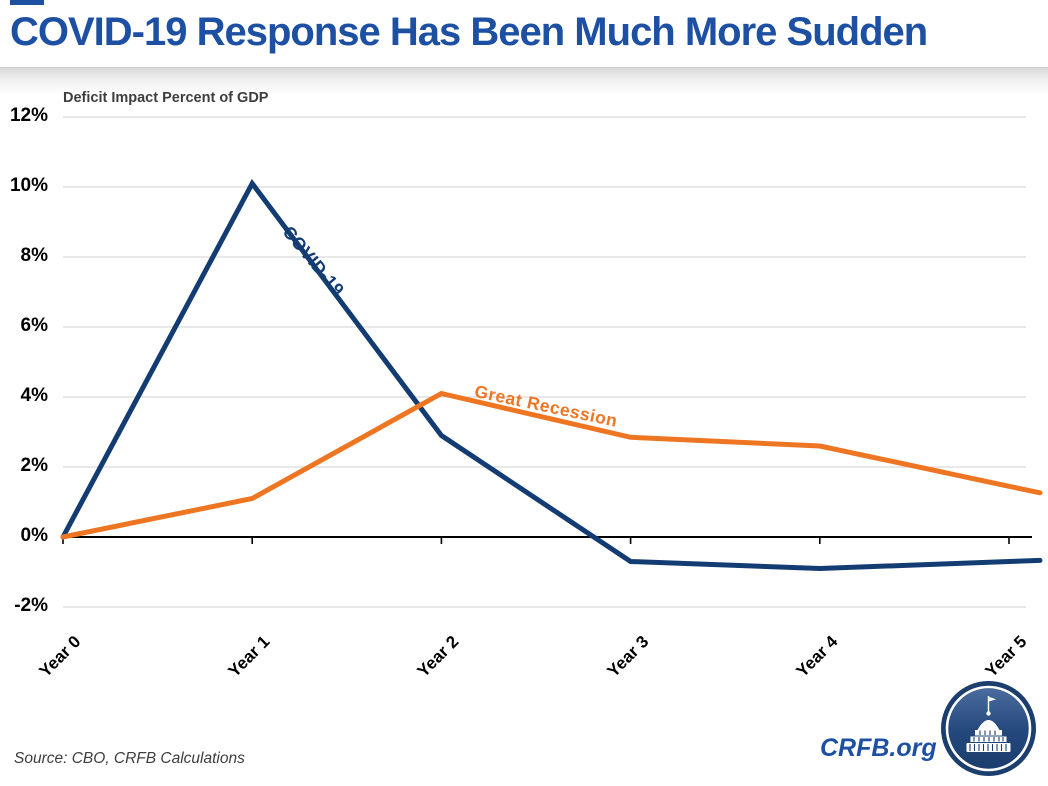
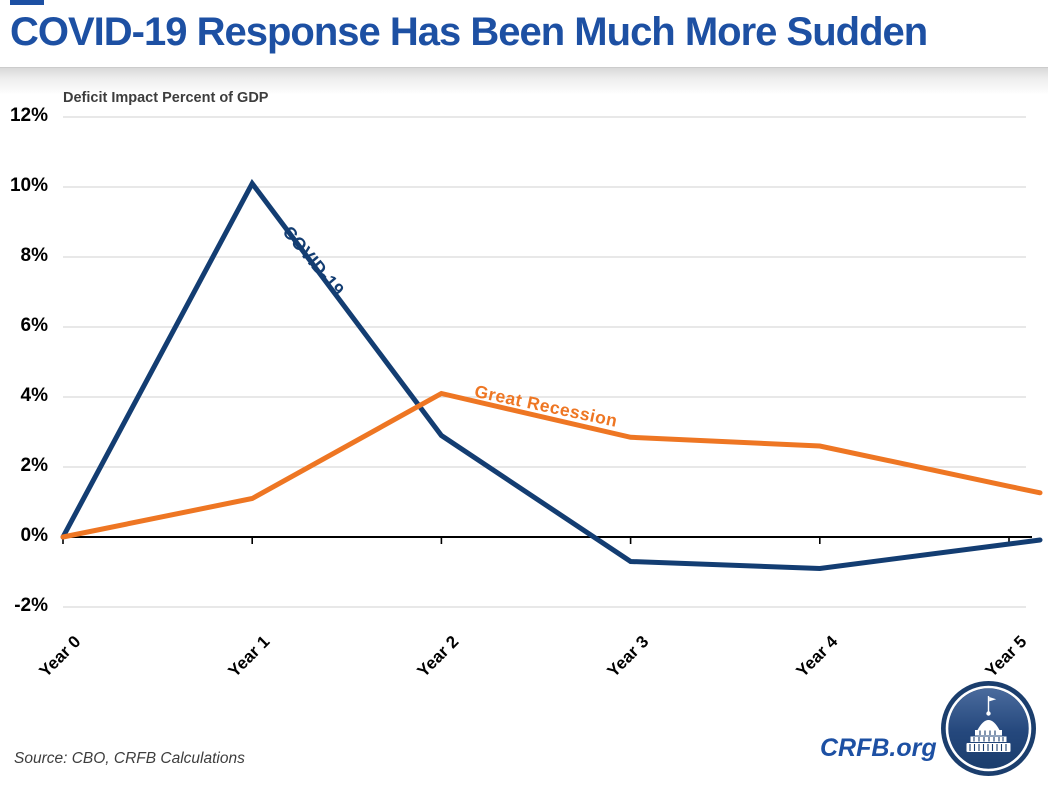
COVID-19/Year 5: -0.7% -> -0.2%
